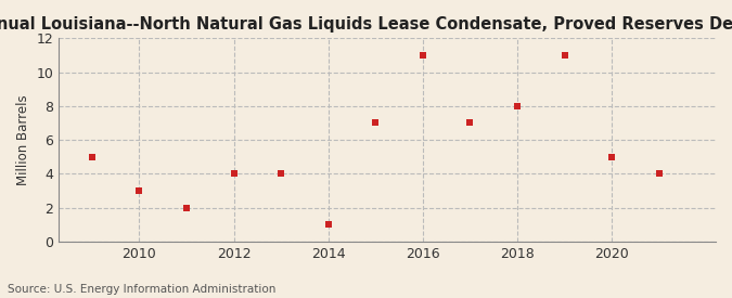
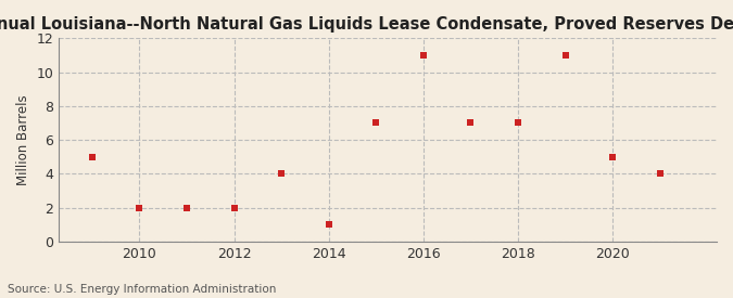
2010: 3 -> 2
2012: 4 -> 2
2018: 8 -> 7
